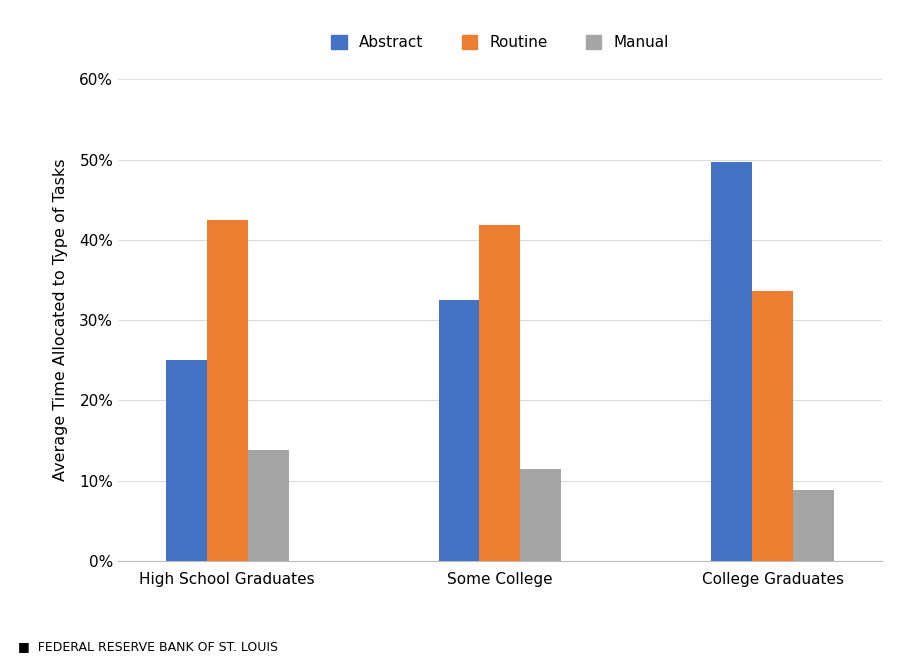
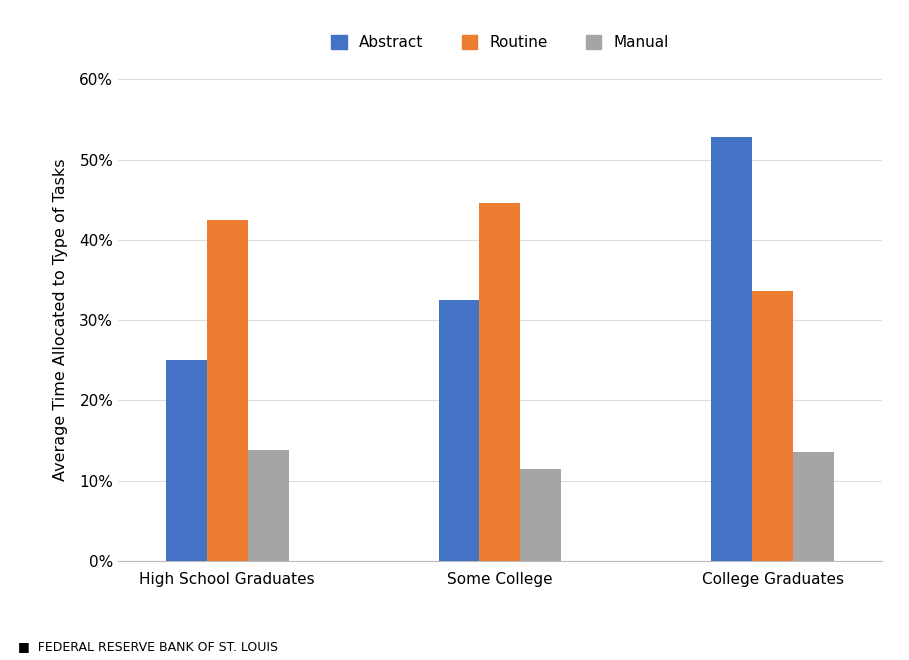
Routine/Some College: 41.8% -> 44.6%
Abstract/College Graduates: 49.7% -> 52.8%
Manual/College Graduates: 8.8% -> 13.6%
